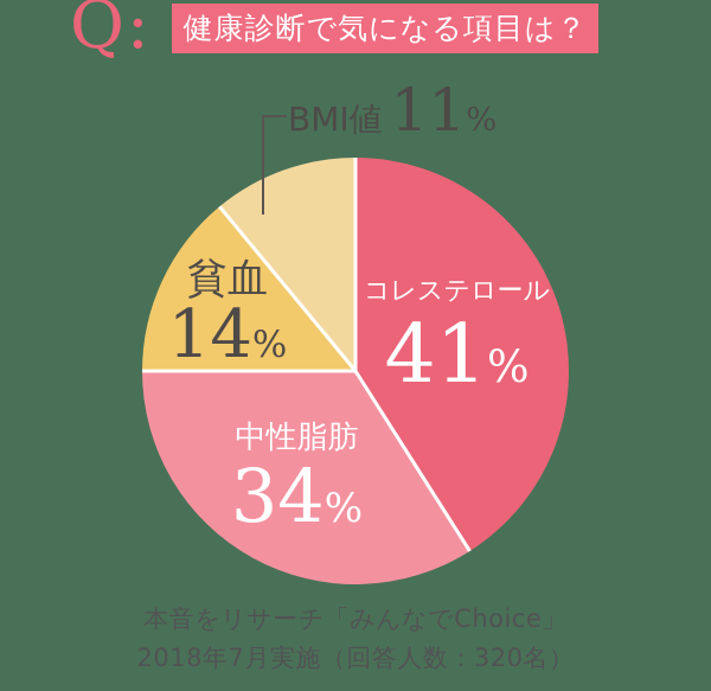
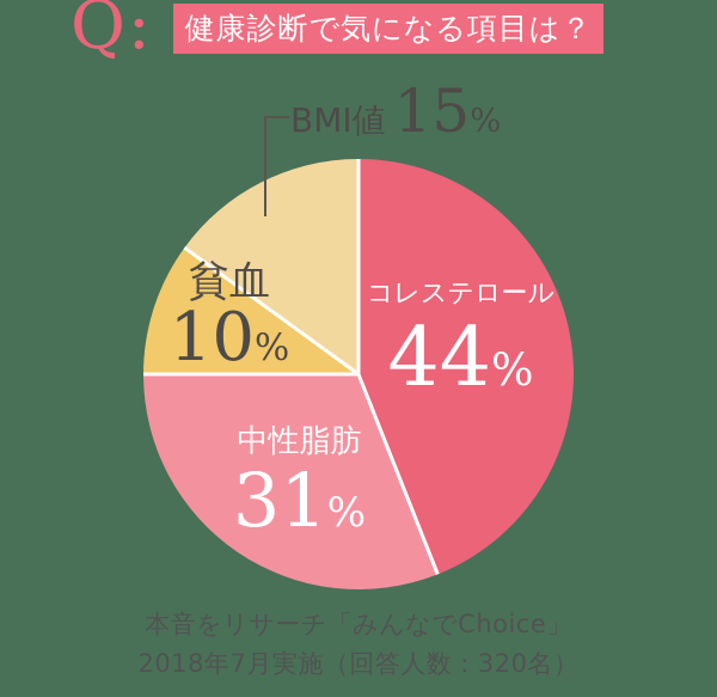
コレステロール: 41 -> 44
中性脂肪: 34 -> 31
貧血: 14 -> 10
BMI値: 11 -> 15
